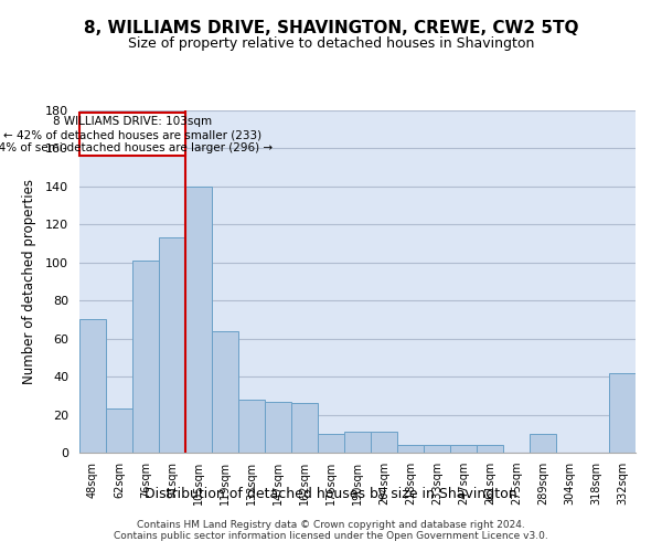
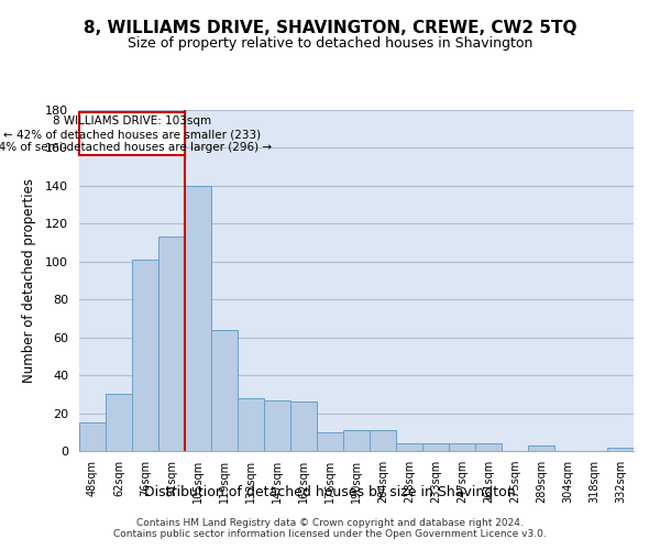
48sqm: 70 -> 15
62sqm: 23 -> 30
289sqm: 10 -> 3
332sqm: 42 -> 2
